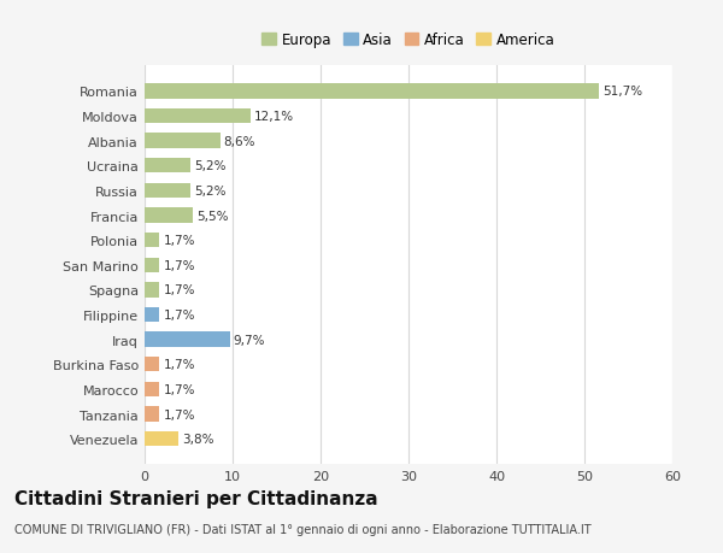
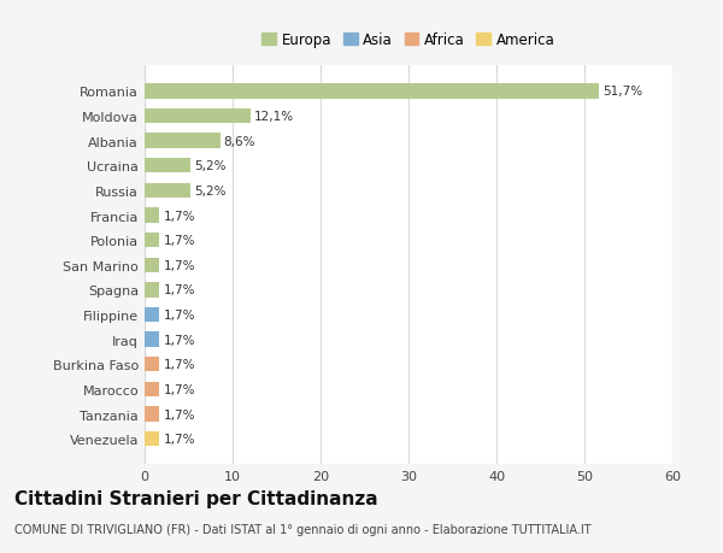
Francia: 5,5% -> 1,7%
Iraq: 9,7% -> 1,7%
Venezuela: 3,8% -> 1,7%
